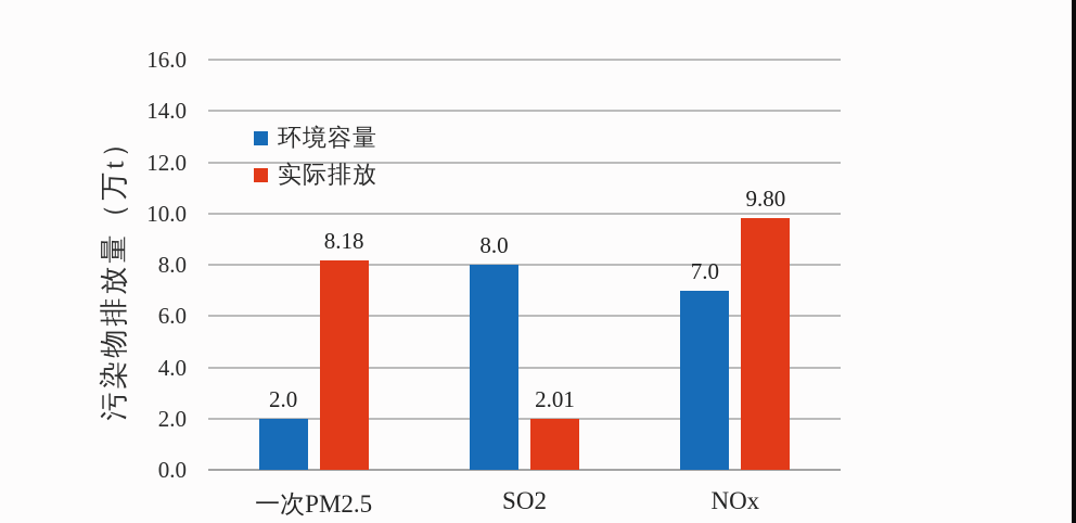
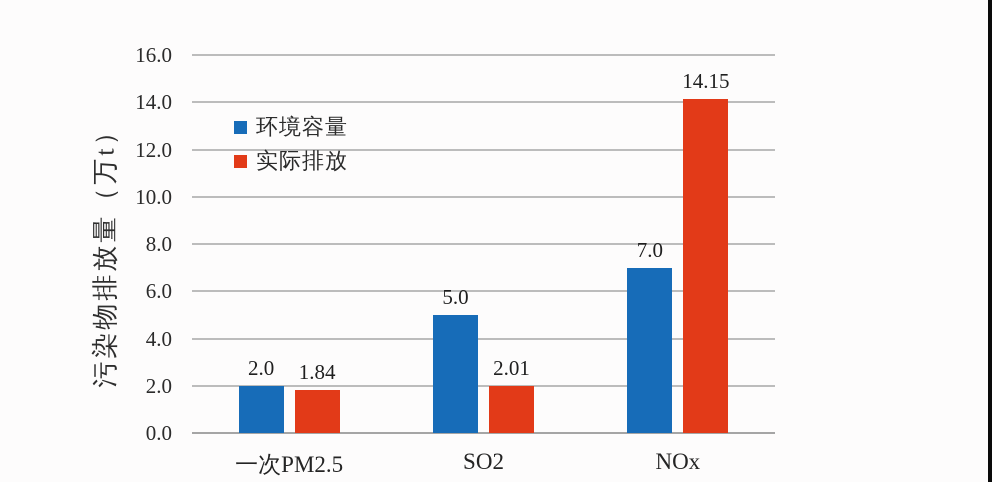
实际排放/一次PM2.5: 8.18 -> 1.84
环境容量/SO2: 8.0 -> 5.0
实际排放/NOx: 9.80 -> 14.15
